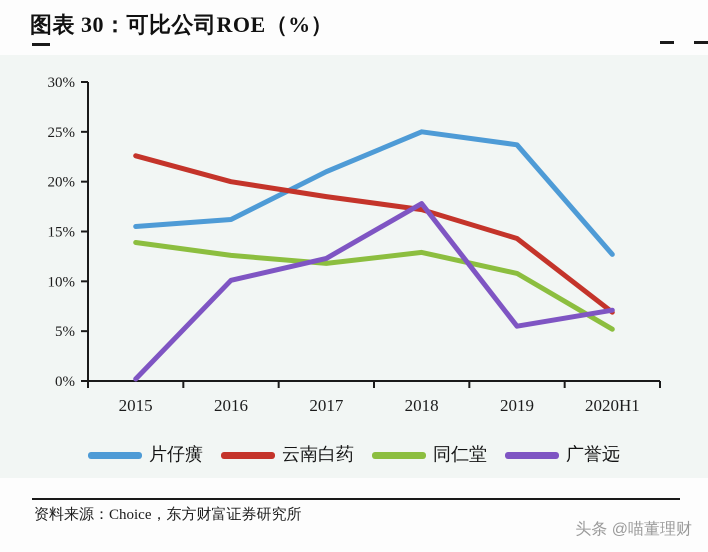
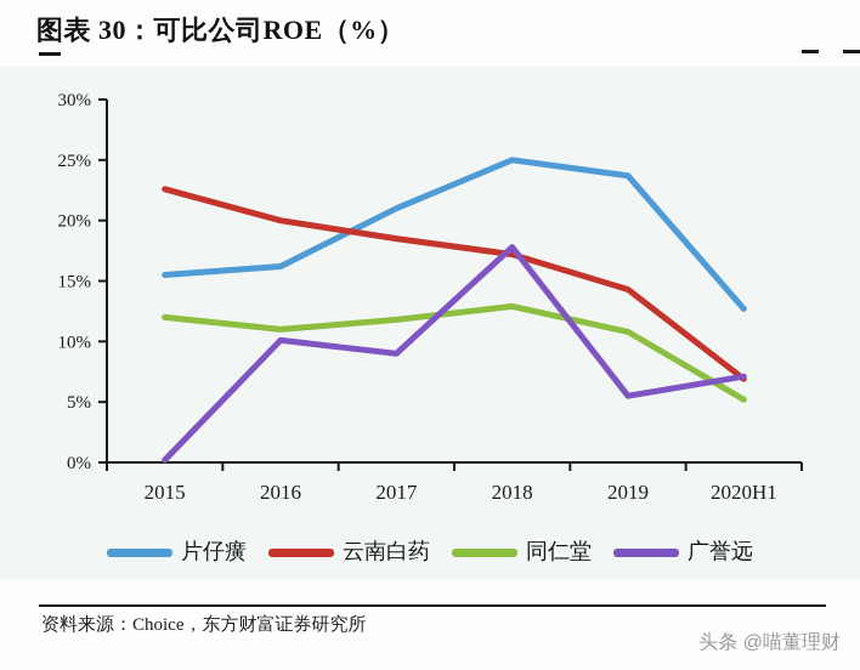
同仁堂/2015: 14% -> 12%
同仁堂/2016: 13% -> 11%
广誉远/2017: 12% -> 9%
